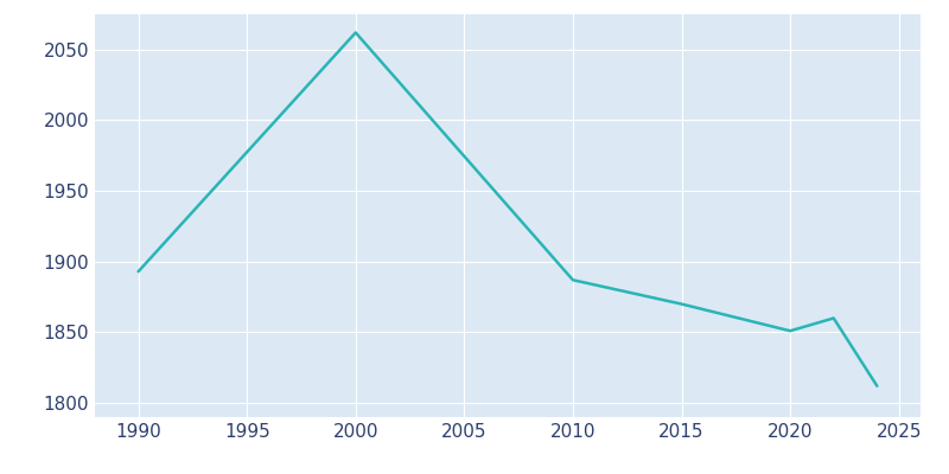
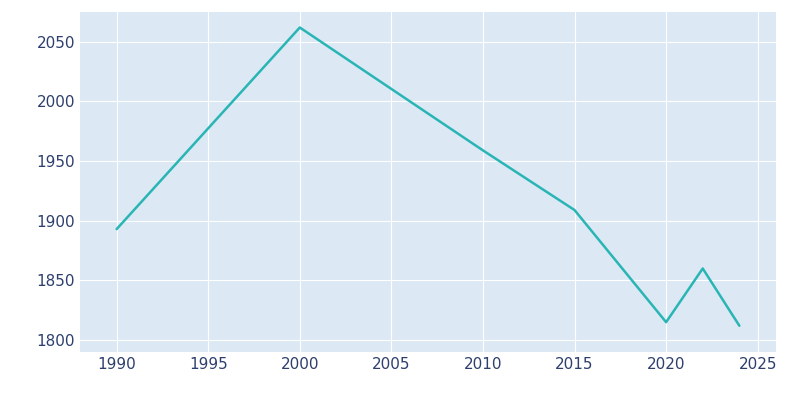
2010: 1887 -> 1959
2015: 1870 -> 1909
2020: 1851 -> 1815
